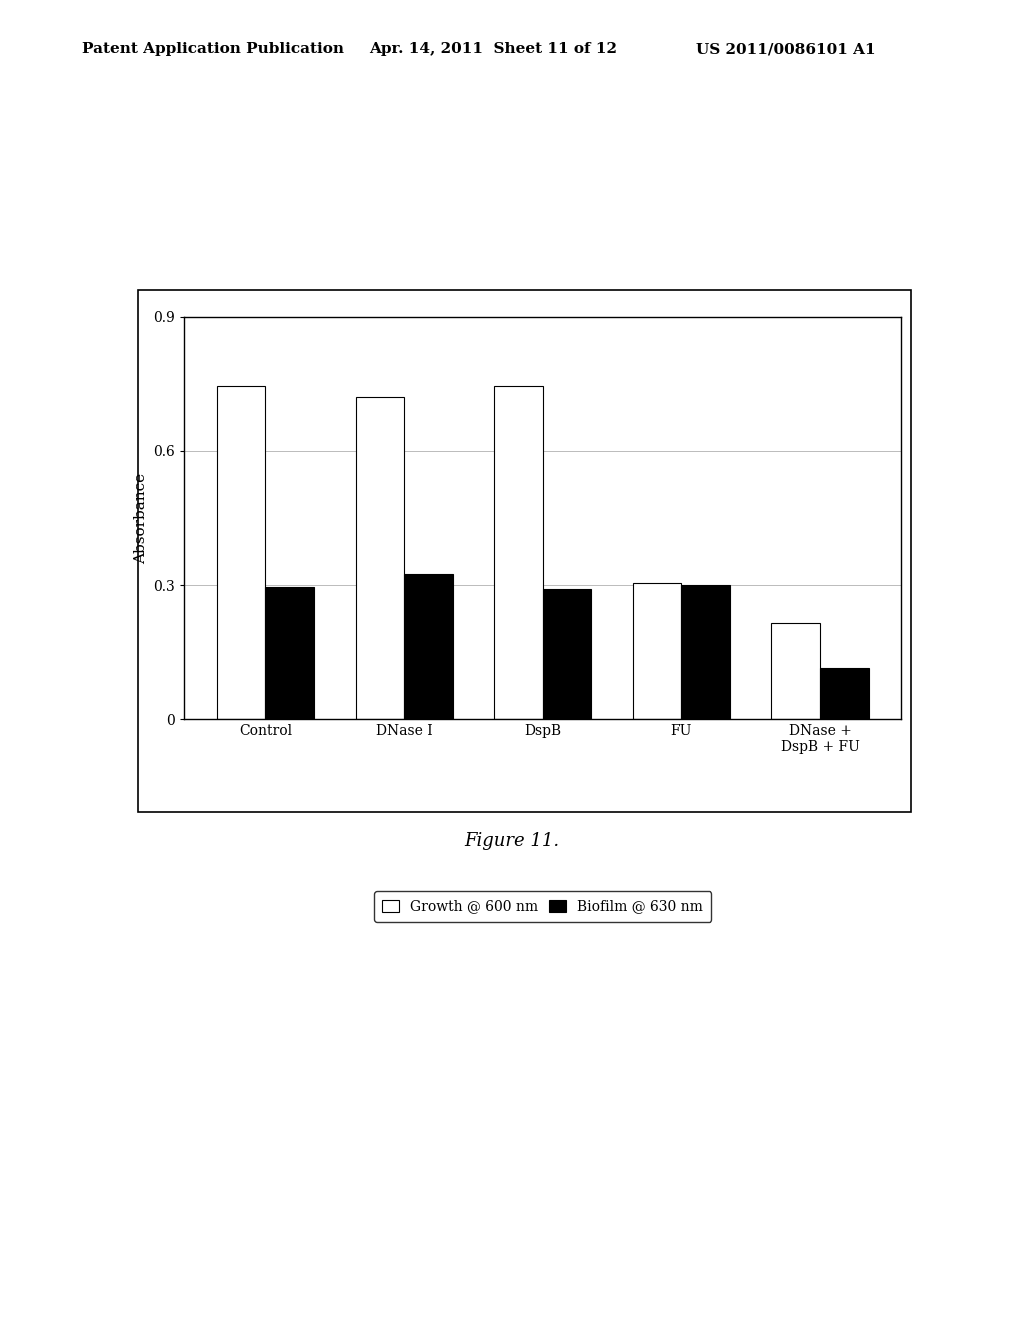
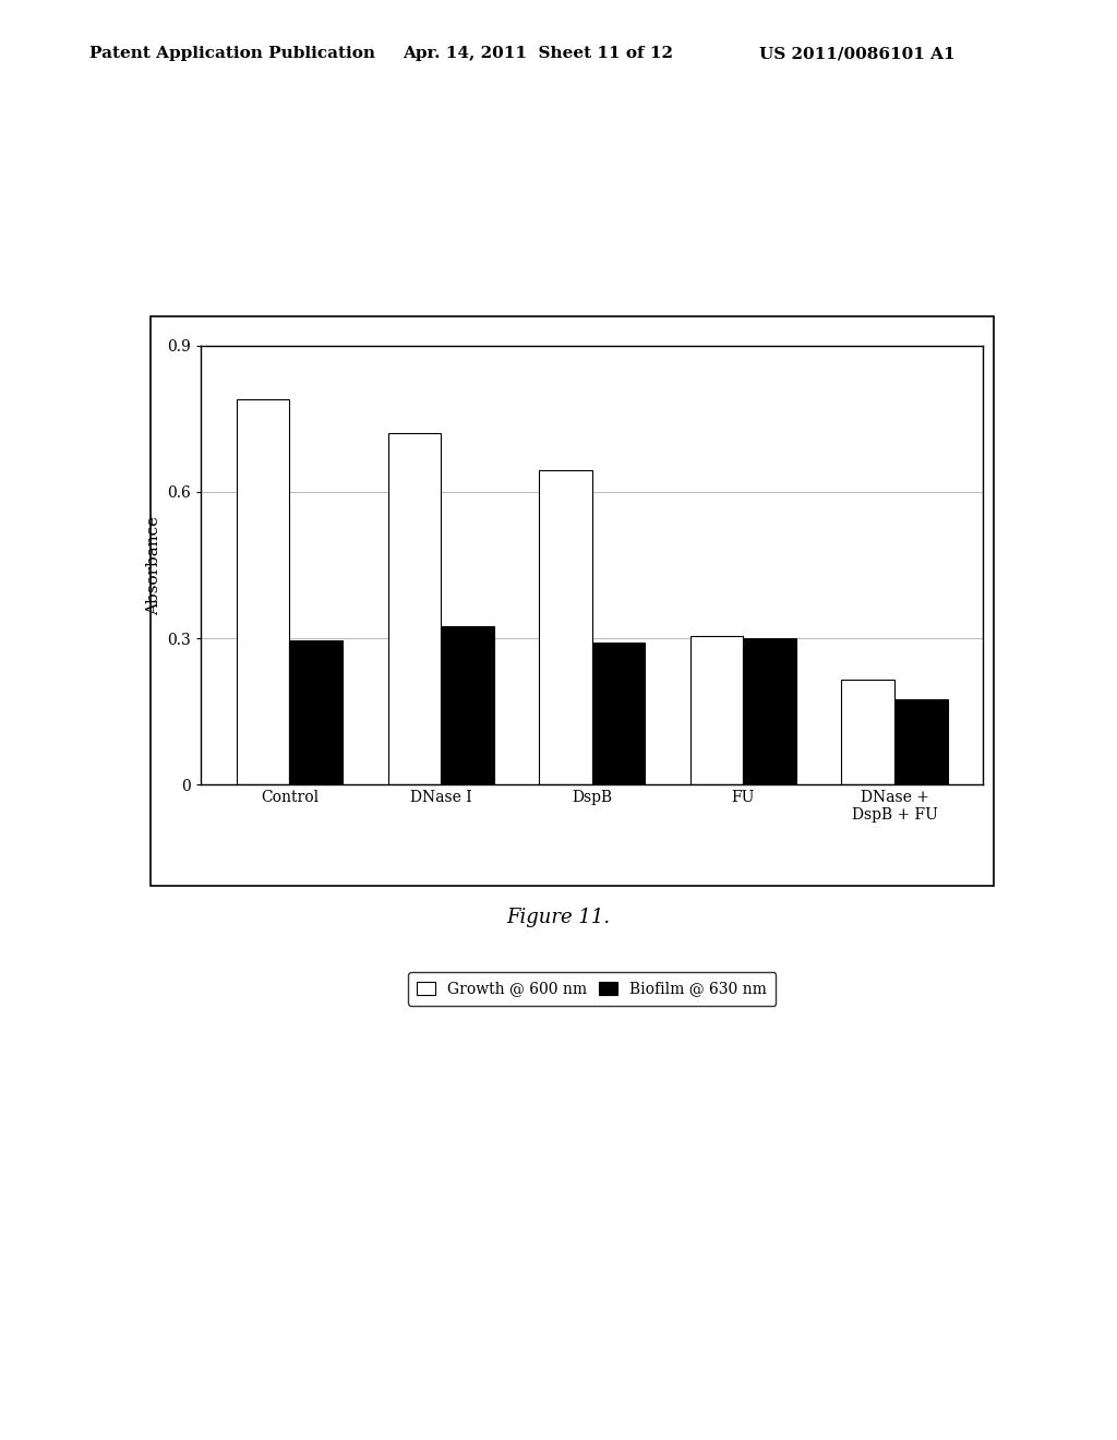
Growth @ 600 nm/Control: 0.745 -> 0.790
Growth @ 600 nm/DspB: 0.745 -> 0.645
Biofilm @ 630 nm/DNase + DspB + FU: 0.115 -> 0.175
